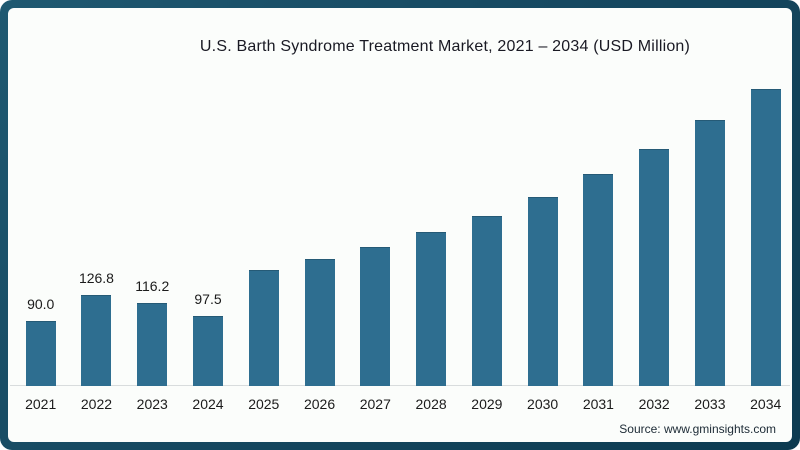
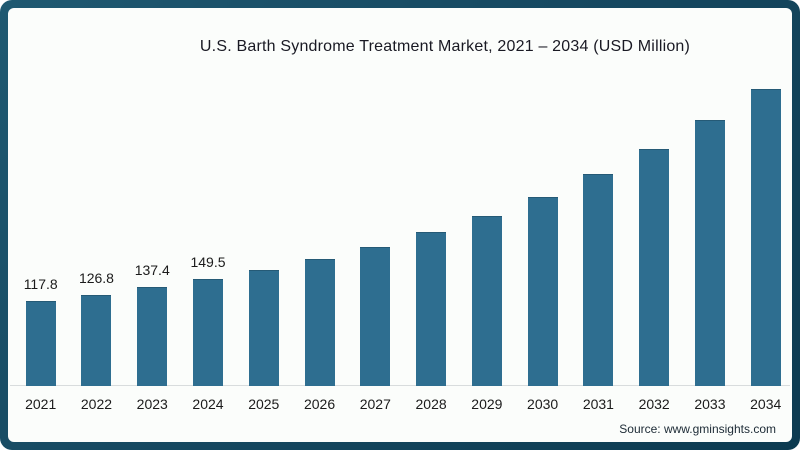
2021: 90.0 -> 117.8
2023: 116.2 -> 137.4
2024: 97.5 -> 149.5
